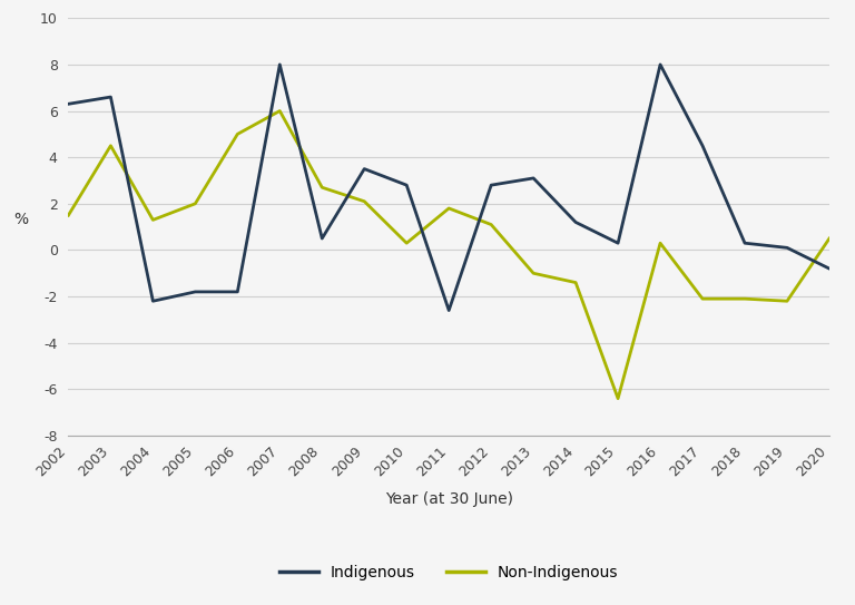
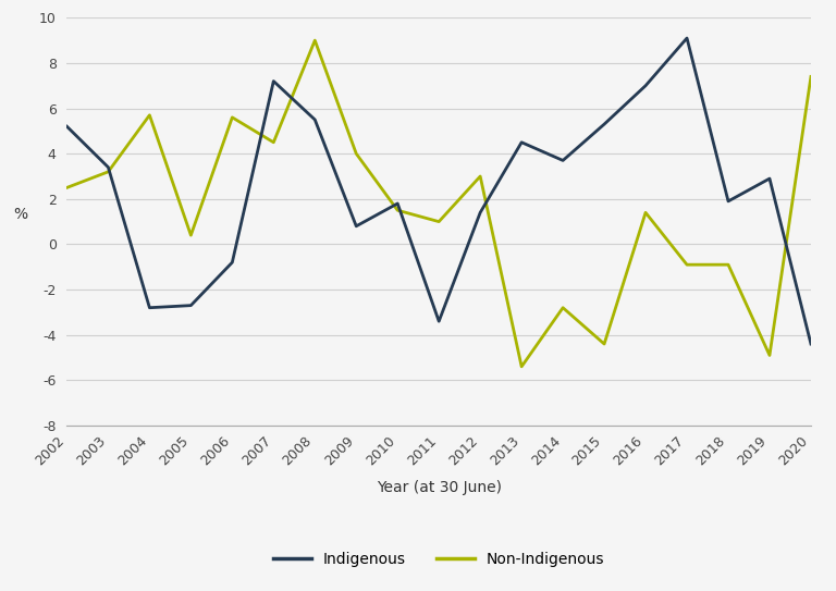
Indigenous/2002: 6.3 -> 5.2
Non-Indigenous/2002: 1.5 -> 2.5
Indigenous/2003: 6.6 -> 3.4
Non-Indigenous/2003: 4.5 -> 3.2
Indigenous/2004: -2.2 -> -2.8
Non-Indigenous/2004: 1.3 -> 5.7
Indigenous/2005: -1.8 -> -2.7
Non-Indigenous/2005: 2.0 -> 0.4
Indigenous/2006: -1.8 -> -0.8
Non-Indigenous/2006: 5.0 -> 5.6
Indigenous/2007: 8.0 -> 7.2
Non-Indigenous/2007: 6.0 -> 4.5
Indigenous/2008: 0.5 -> 5.5
Non-Indigenous/2008: 2.7 -> 9.0
Indigenous/2009: 3.5 -> 0.8
Non-Indigenous/2009: 2.1 -> 4.0
Indigenous/2010: 2.8 -> 1.8
Non-Indigenous/2010: 0.3 -> 1.5
Indigenous/2011: -2.6 -> -3.4
Non-Indigenous/2011: 1.8 -> 1.0
Indigenous/2012: 2.8 -> 1.4
Non-Indigenous/2012: 1.1 -> 3.0
Indigenous/2013: 3.1 -> 4.5
Non-Indigenous/2013: -1.0 -> -5.4
Indigenous/2014: 1.2 -> 3.7
Non-Indigenous/2014: -1.4 -> -2.8
Indigenous/2015: 0.3 -> 5.3
Non-Indigenous/2015: -6.4 -> -4.4
Indigenous/2016: 8.0 -> 7.0
Non-Indigenous/2016: 0.3 -> 1.4
Indigenous/2017: 4.5 -> 9.1
Non-Indigenous/2017: -2.1 -> -0.9
Indigenous/2018: 0.3 -> 1.9
Non-Indigenous/2018: -2.1 -> -0.9
Indigenous/2019: 0.1 -> 2.9
Non-Indigenous/2019: -2.2 -> -4.9
Indigenous/2020: -0.8 -> -4.4
Non-Indigenous/2020: 0.5 -> 7.4
